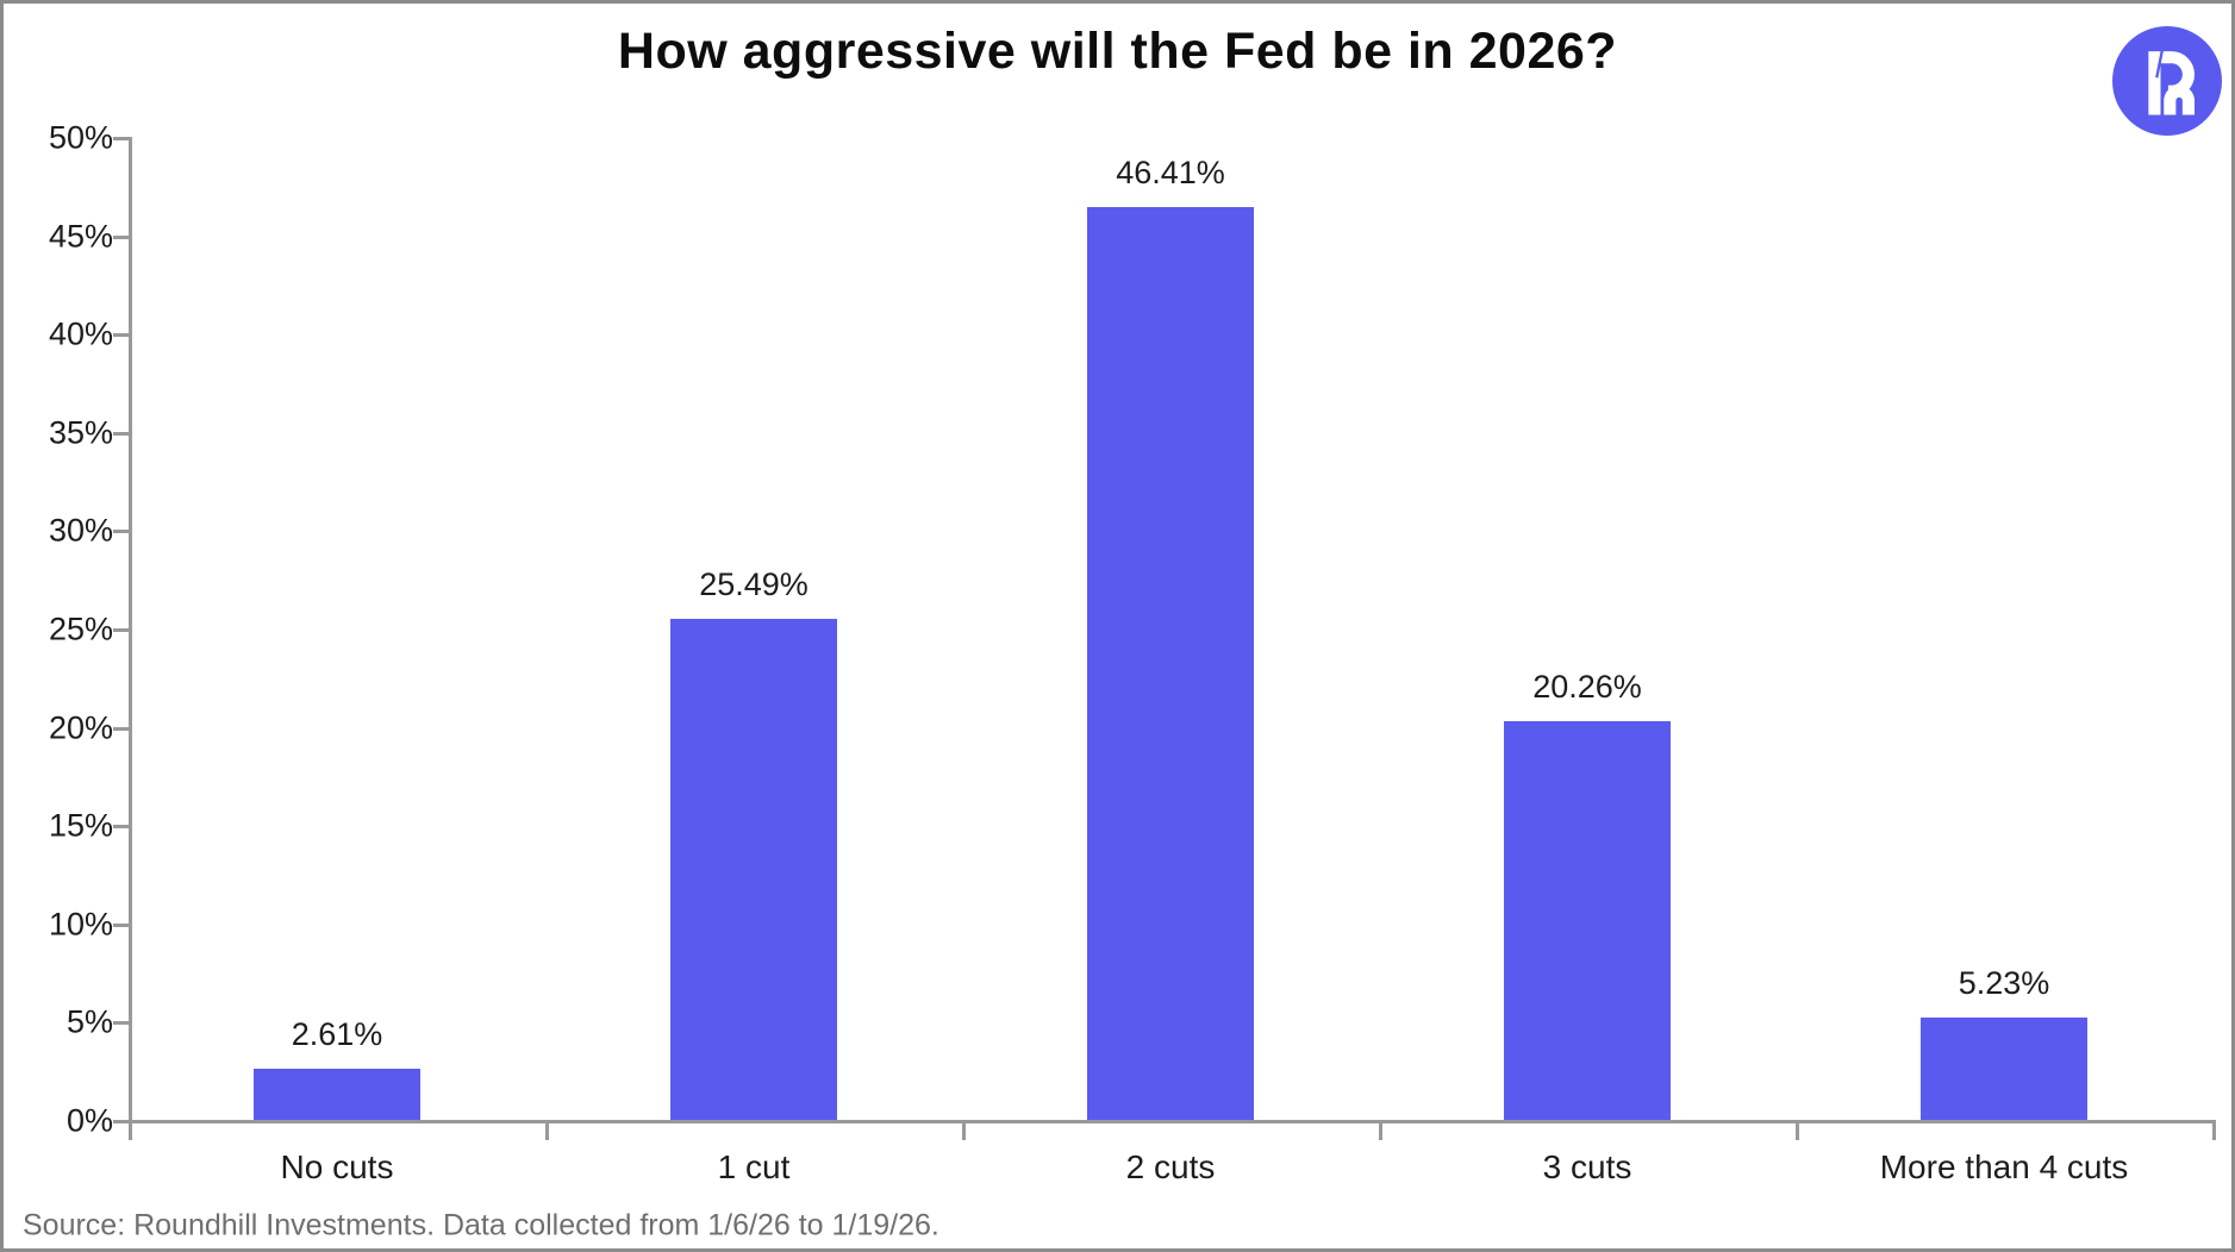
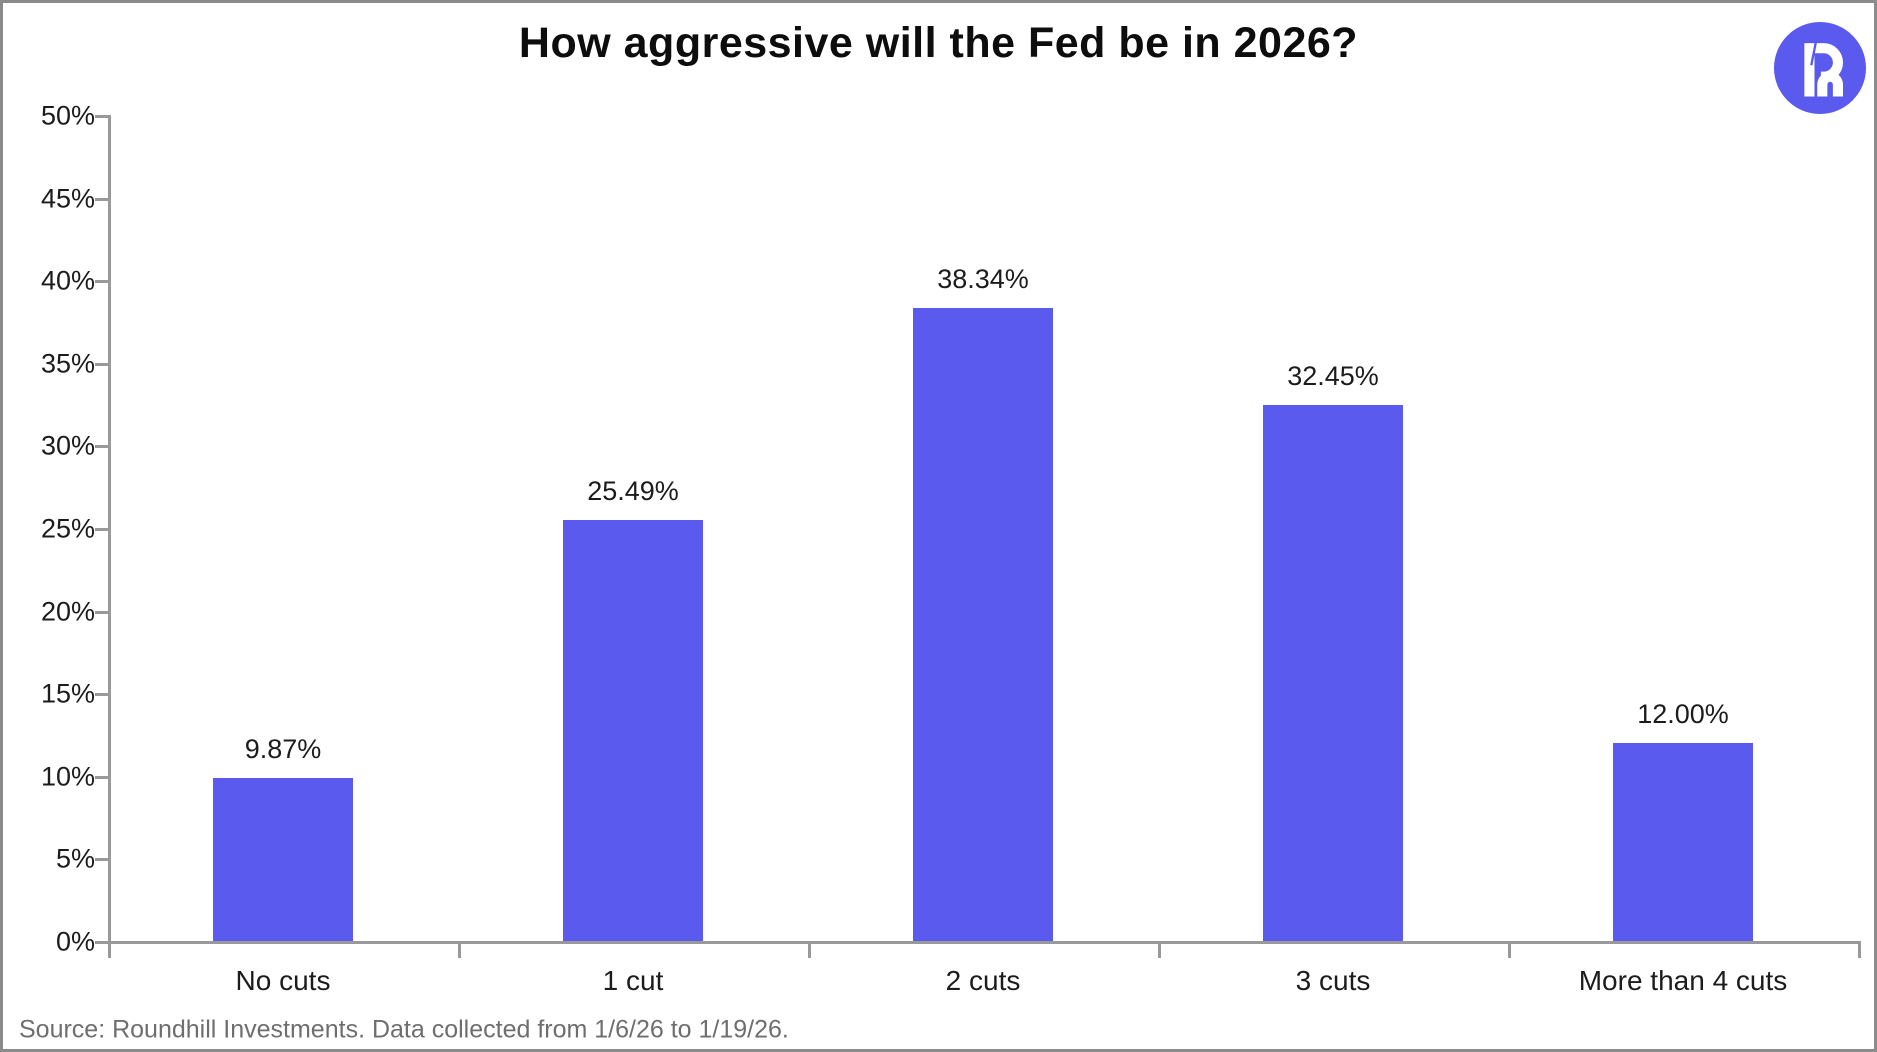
No cuts: 2.61% -> 9.87%
2 cuts: 46.41% -> 38.34%
3 cuts: 20.26% -> 32.45%
More than 4 cuts: 5.23% -> 12.00%
